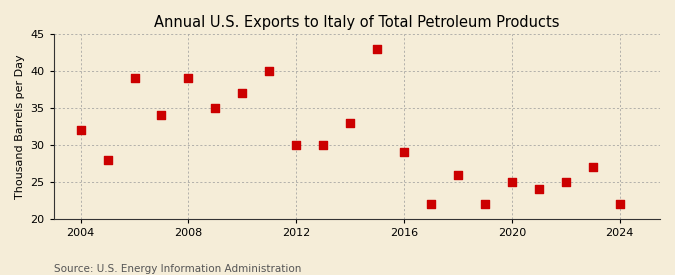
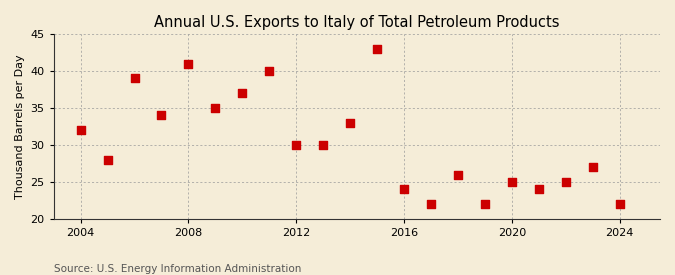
2008: 39 -> 41
2016: 29 -> 24
